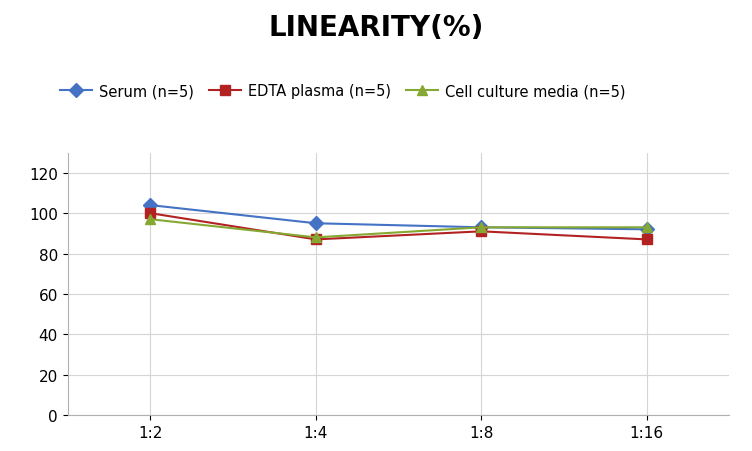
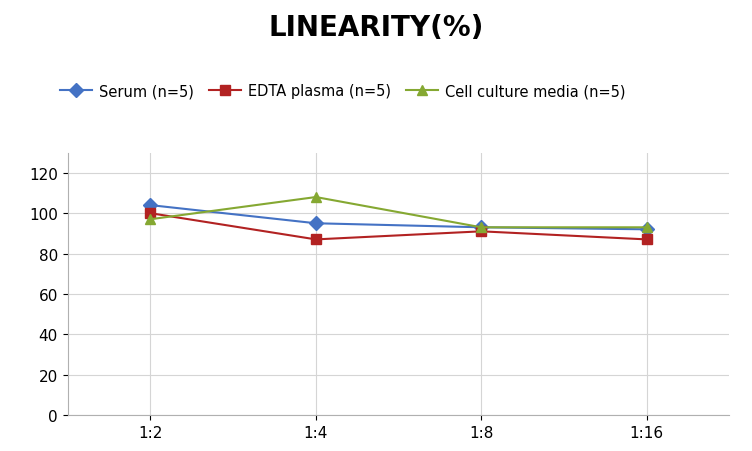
Cell culture media (n=5)/1:4: 88 -> 108
